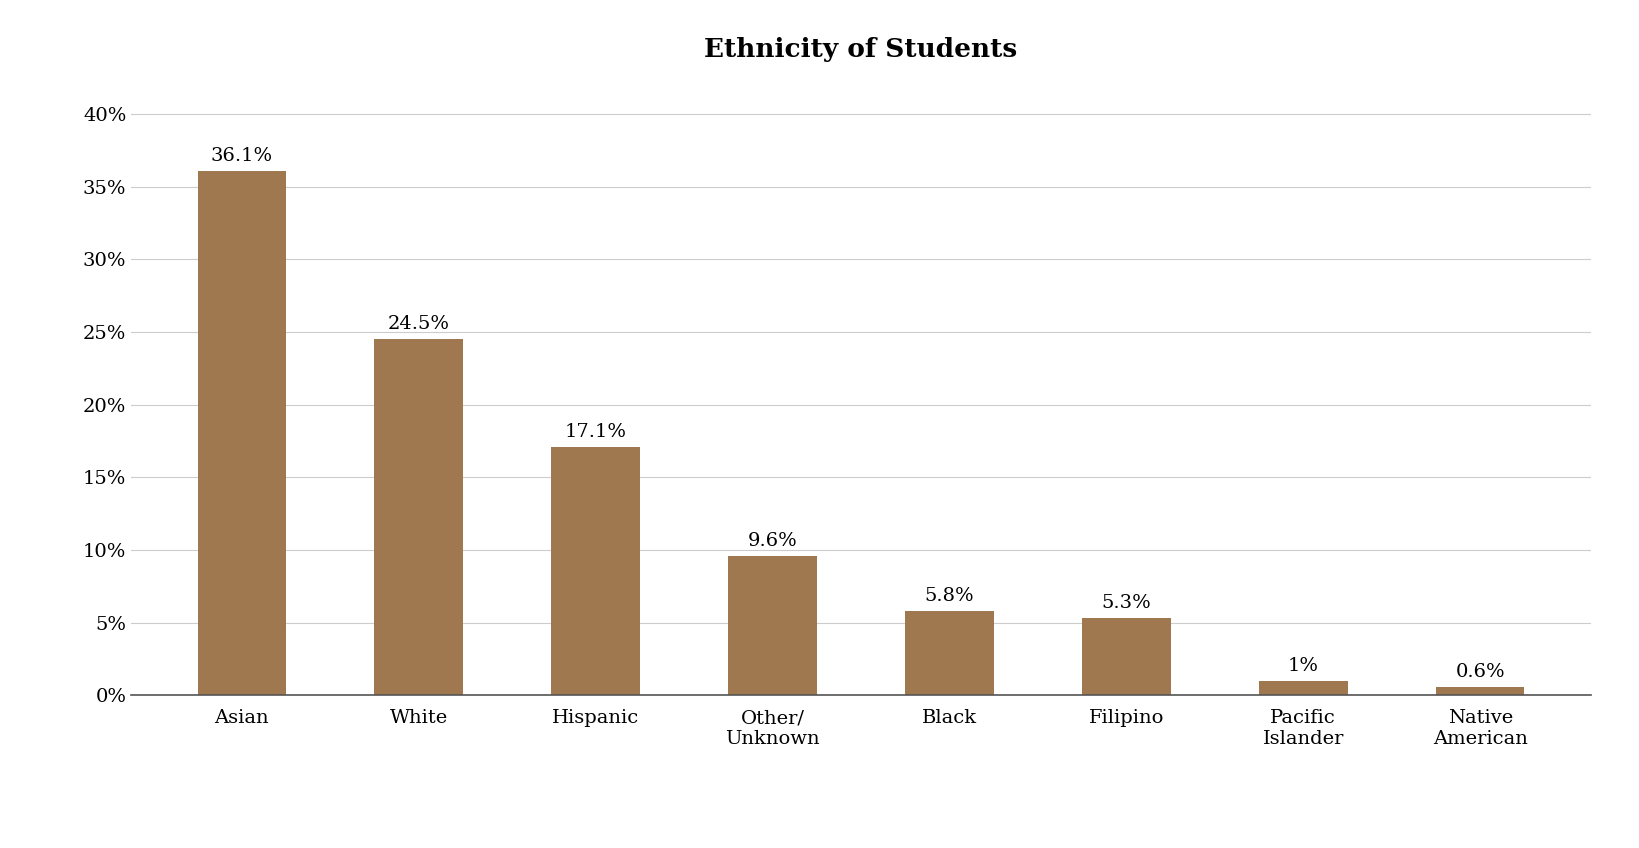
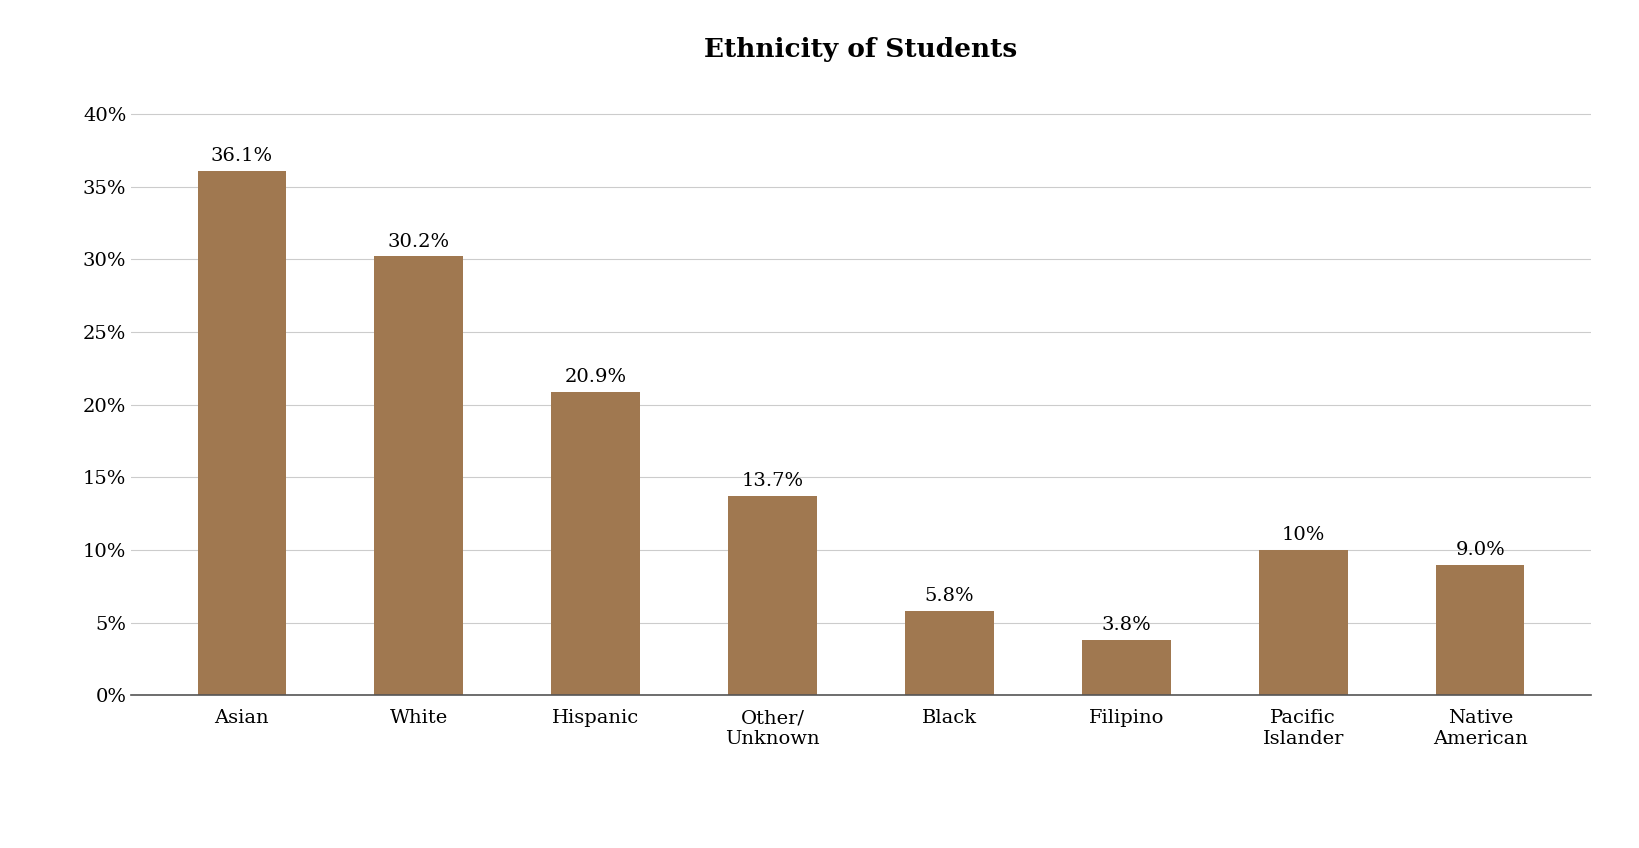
White: 24.5% -> 30.2%
Hispanic: 17.1% -> 20.9%
Other/ Unknown: 9.6% -> 13.7%
Filipino: 5.3% -> 3.8%
Pacific Islander: 1% -> 10%
Native American: 0.6% -> 9.0%
